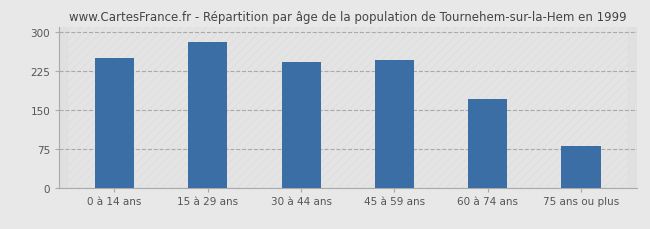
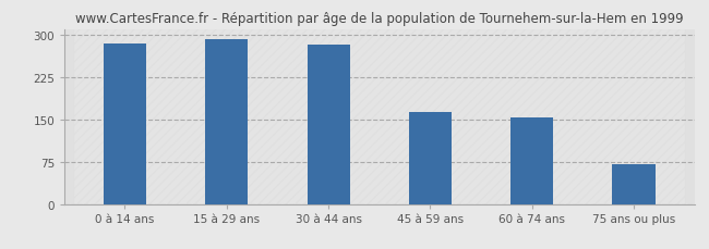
0 à 14 ans: 250 -> 285
15 à 29 ans: 280 -> 291
30 à 44 ans: 242 -> 283
45 à 59 ans: 246 -> 163
60 à 74 ans: 170 -> 153
75 ans ou plus: 80 -> 70
